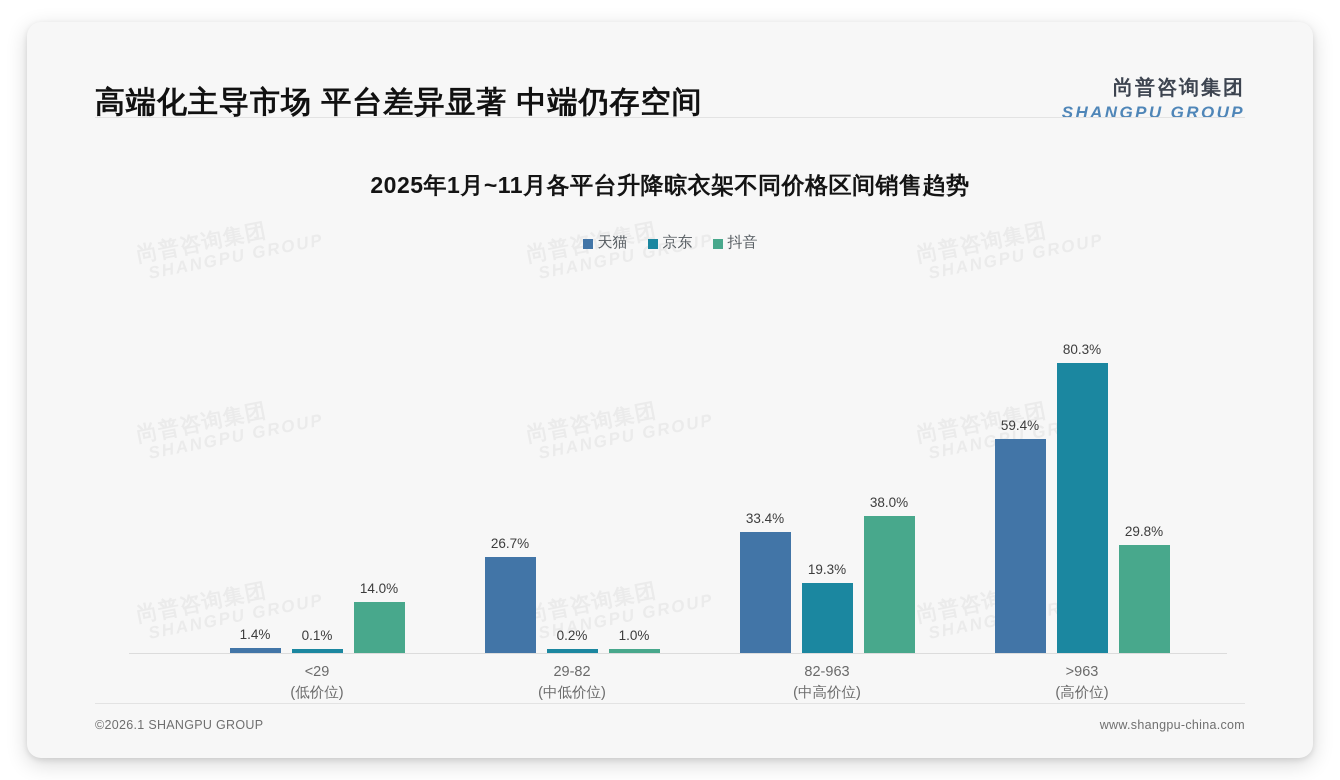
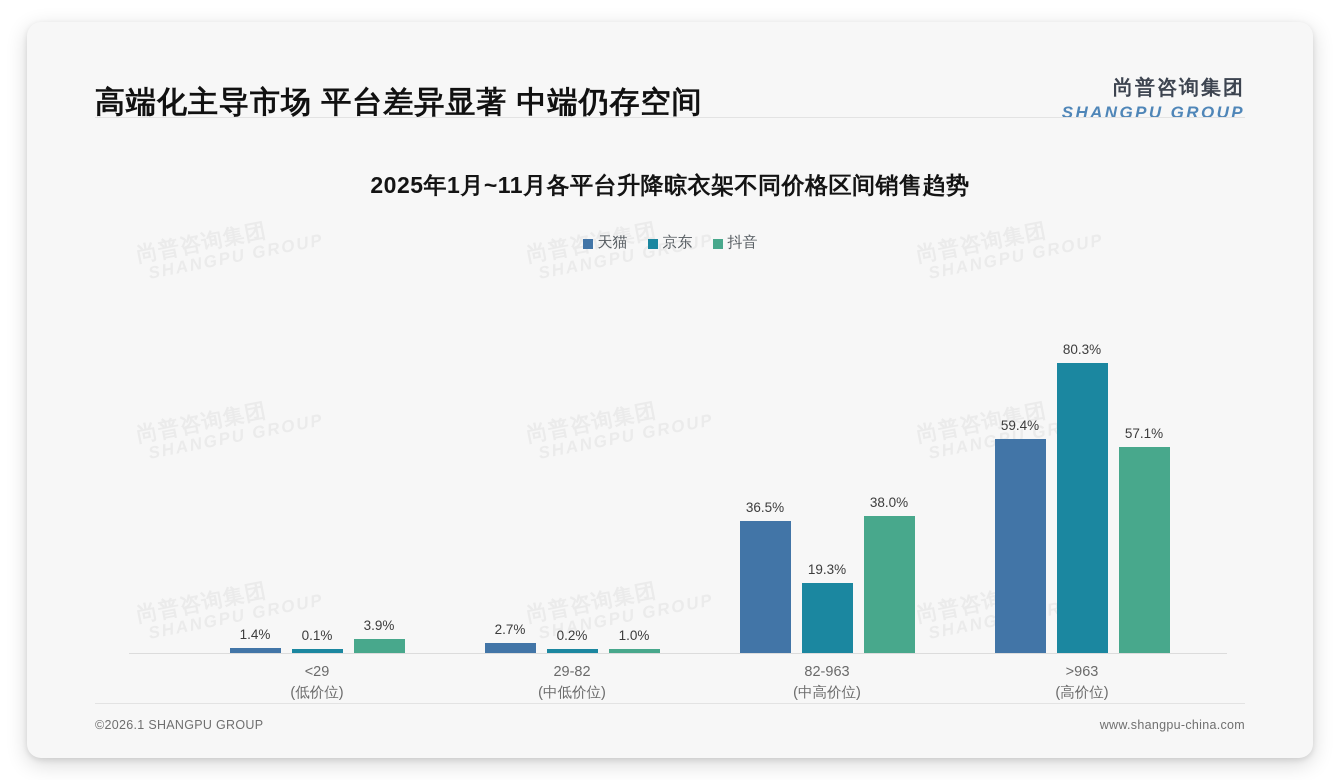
抖音/<29: 14.0% -> 3.9%
天猫/29-82: 26.7% -> 2.7%
天猫/82-963: 33.4% -> 36.5%
抖音/>963: 29.8% -> 57.1%
